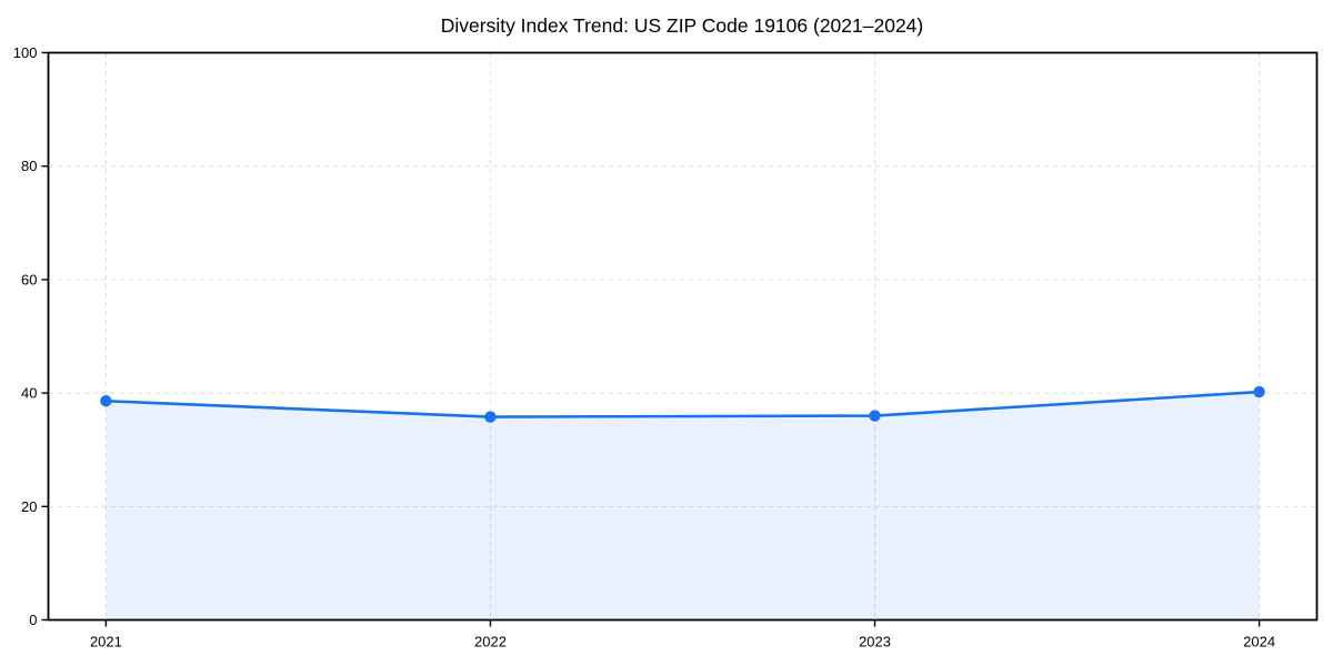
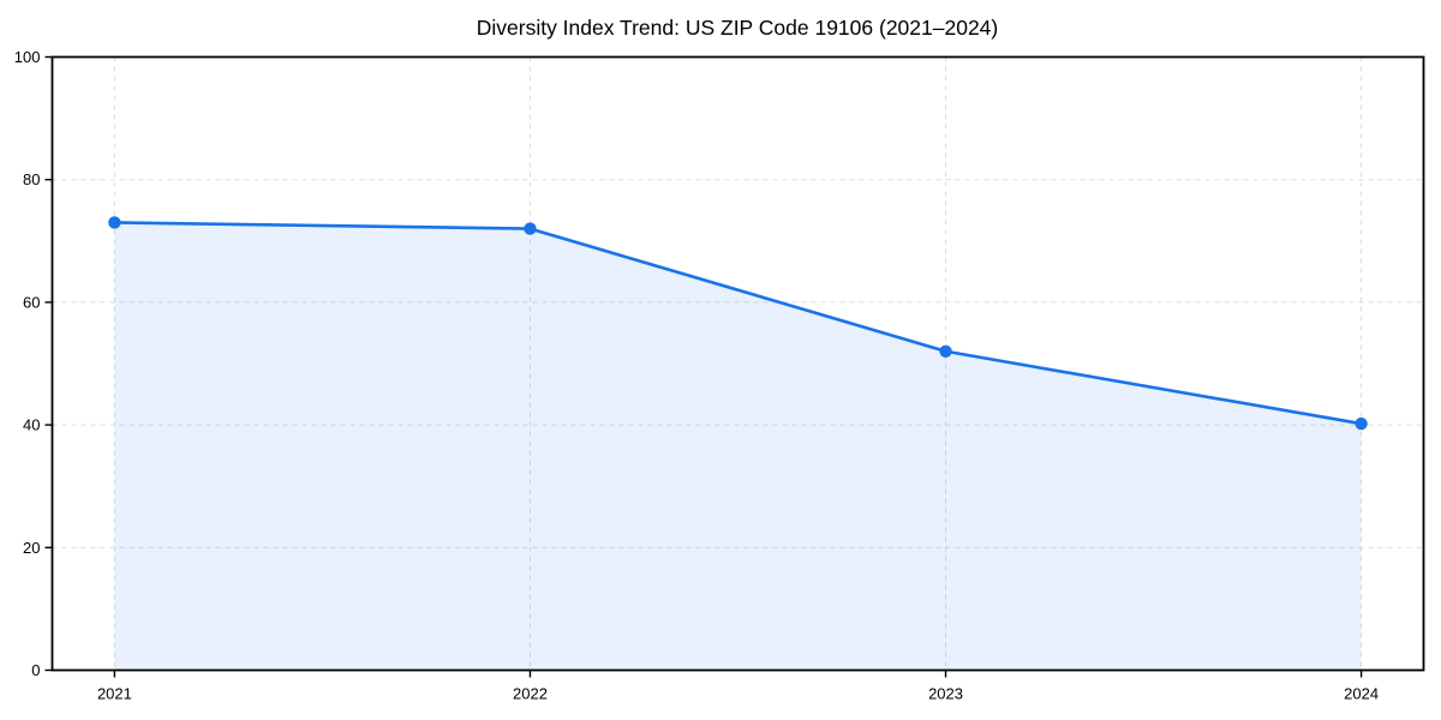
2021: 39 -> 73
2022: 36 -> 72
2023: 36 -> 52
